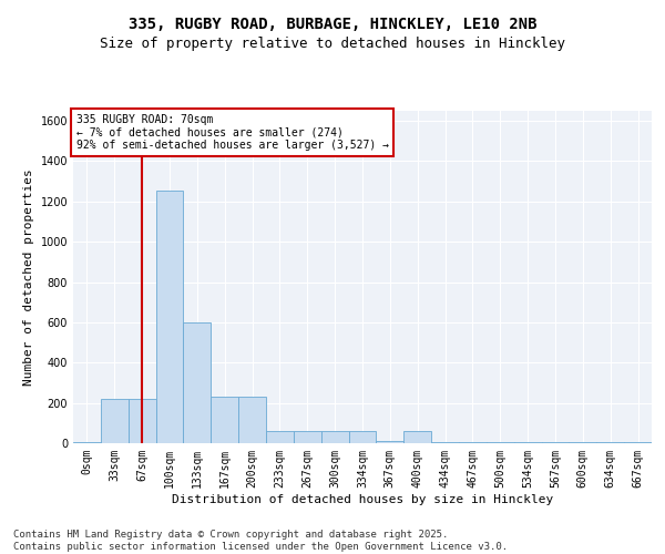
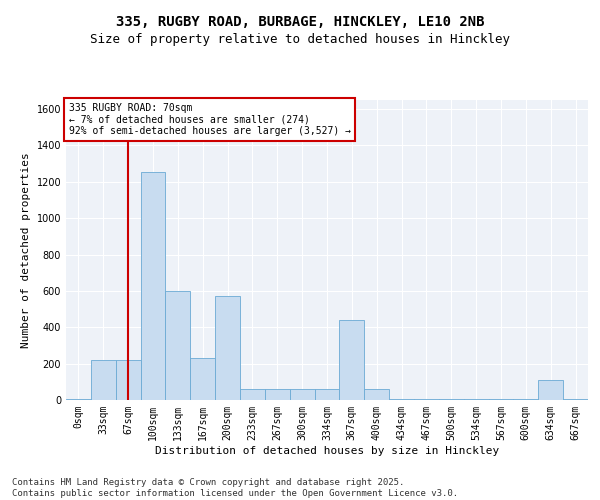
200sqm: 230 -> 570
367sqm: 10 -> 440
634sqm: 0 -> 110
